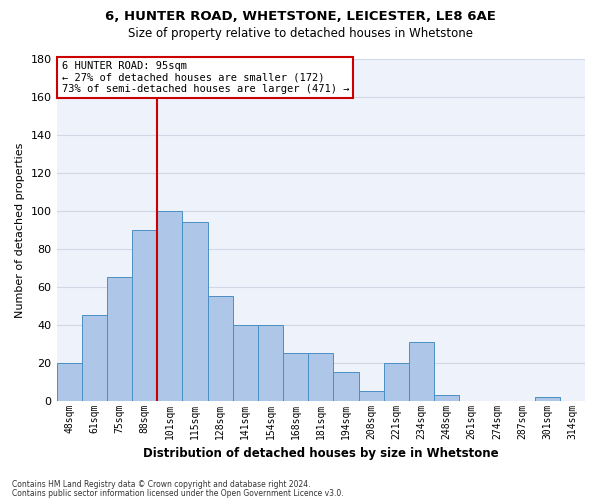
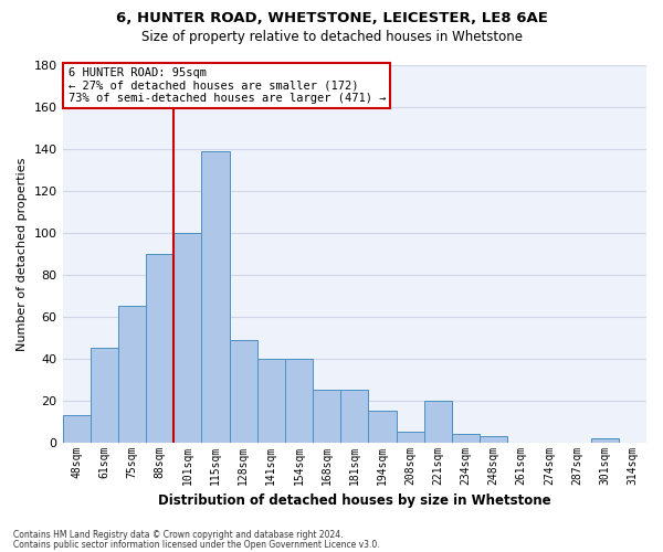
48sqm: 20 -> 13
115sqm: 94 -> 139
128sqm: 55 -> 49
234sqm: 31 -> 4
